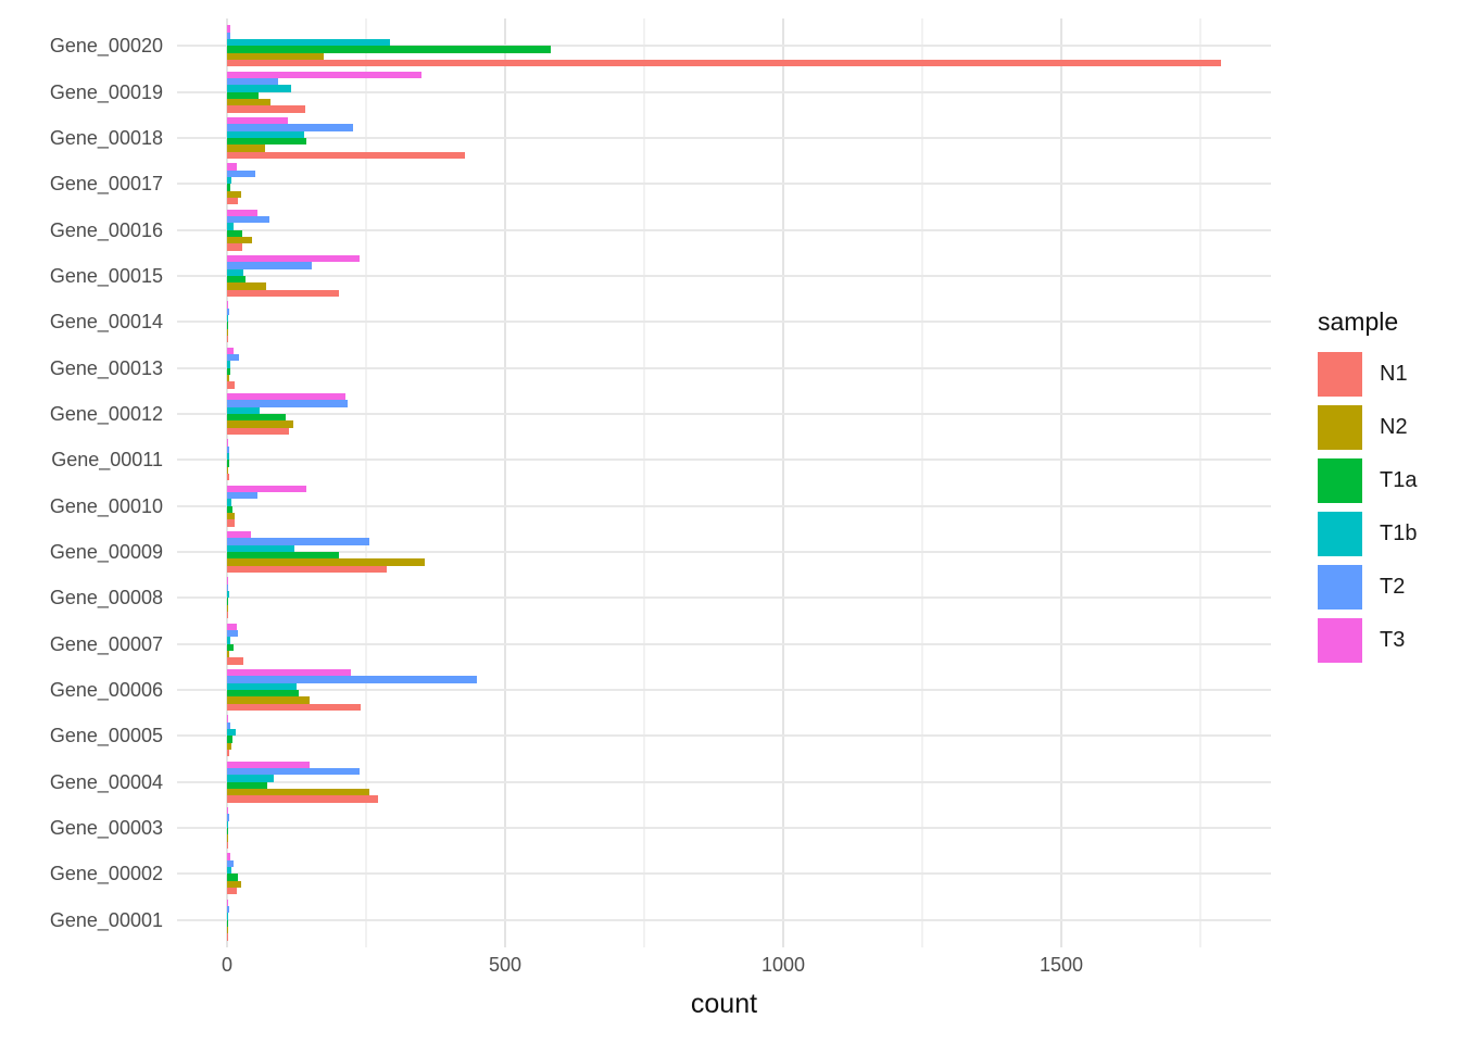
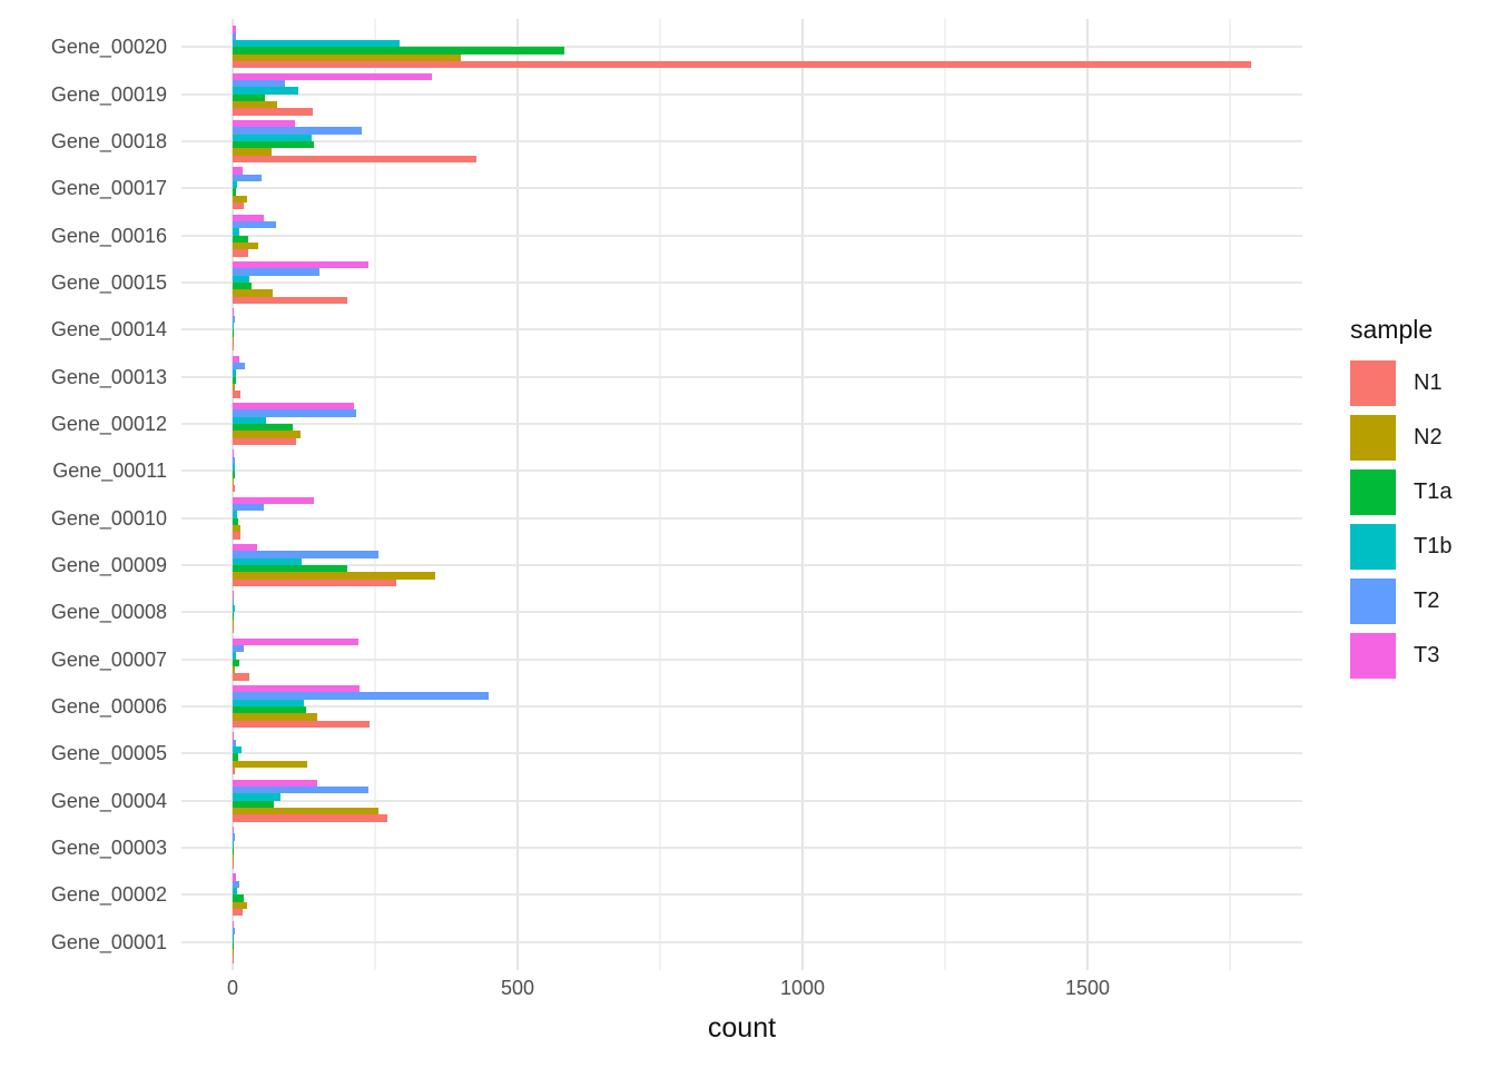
N2/Gene_00020: 170 -> 400
T3/Gene_00007: 20 -> 220
N2/Gene_00005: 10 -> 130
